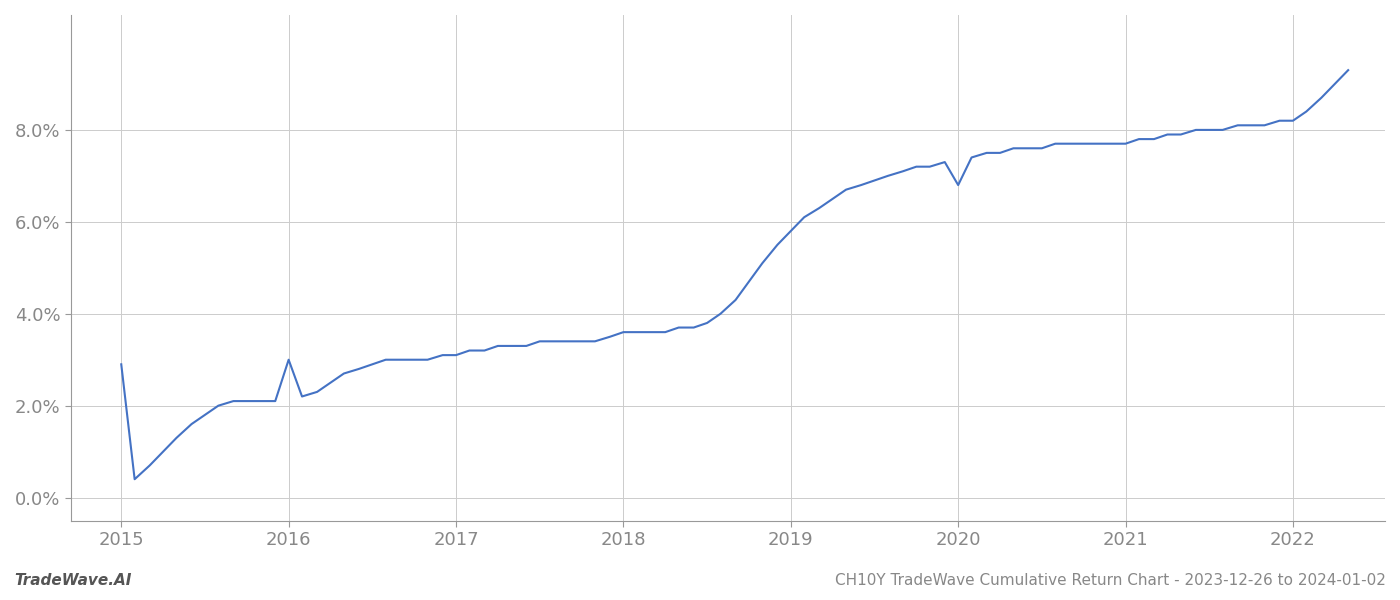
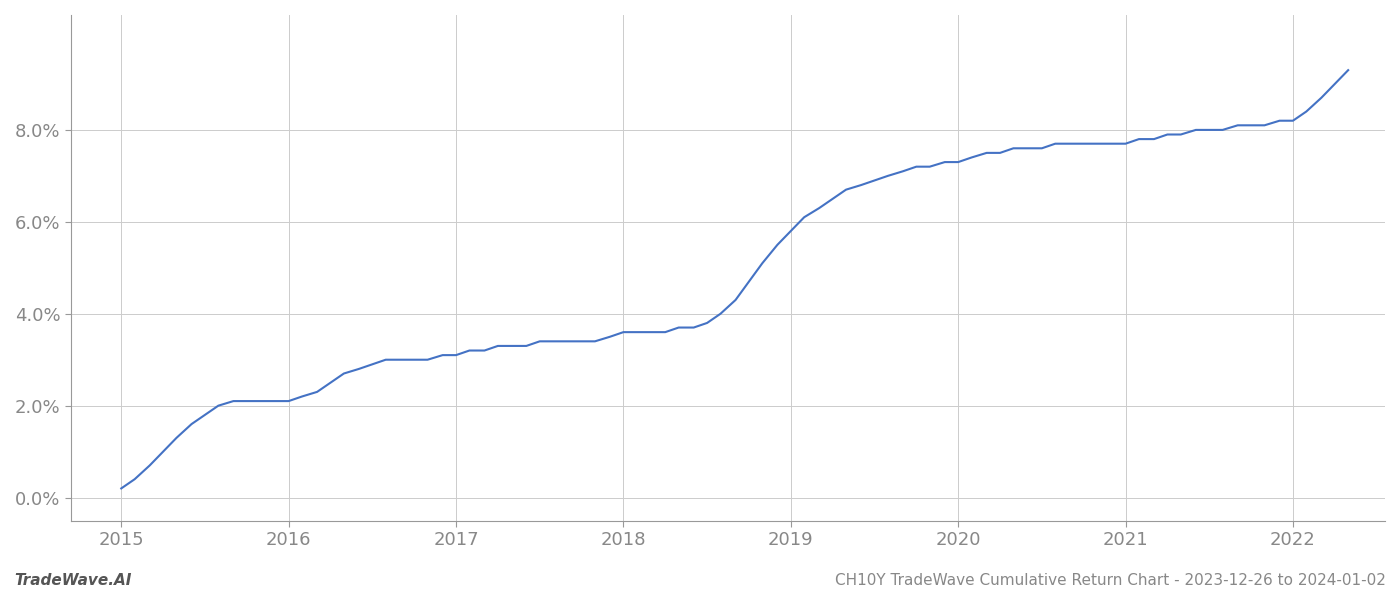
2015: 2.9% -> 0.2%
2016: 3.0% -> 2.1%
2020: 6.8% -> 7.3%
